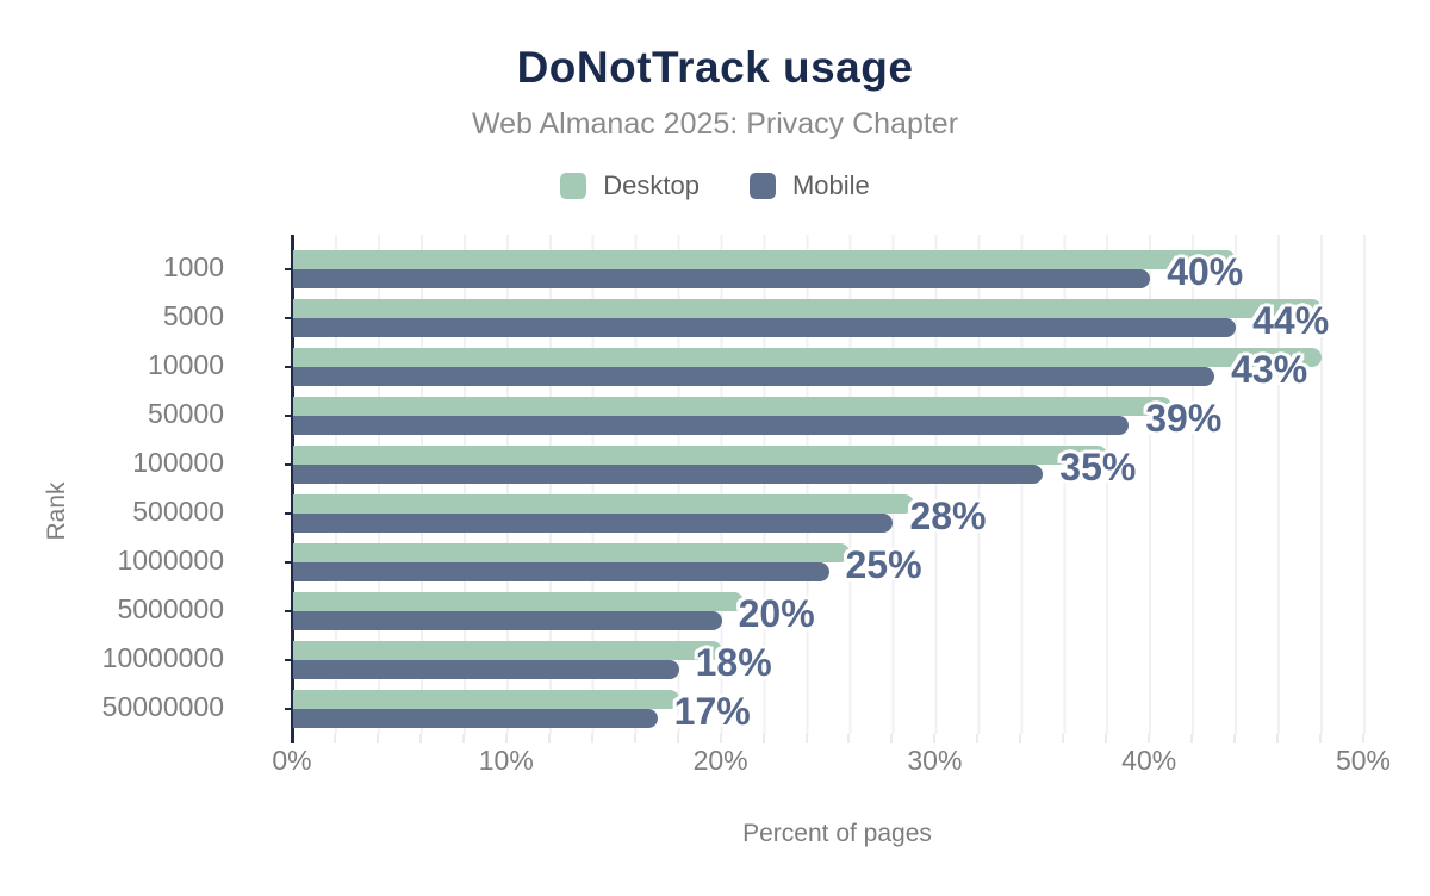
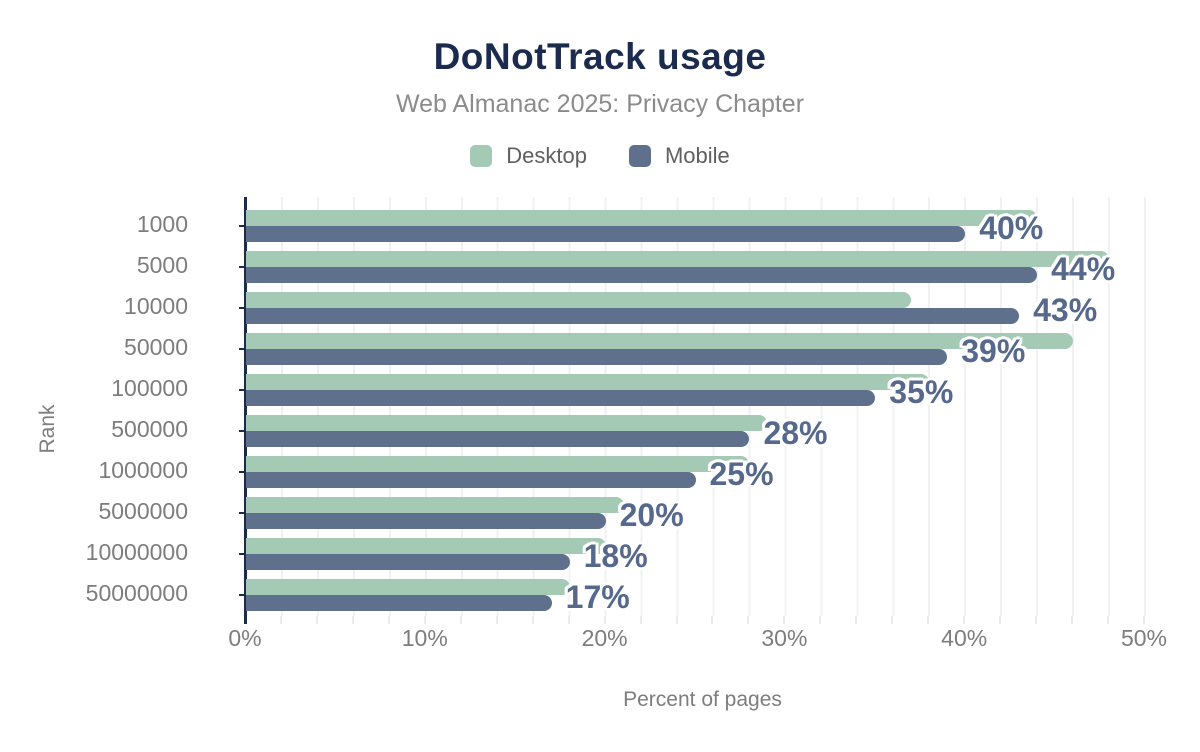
Desktop/10000: 48% -> 37%
Desktop/50000: 41% -> 46%
Desktop/1000000: 26% -> 28%
